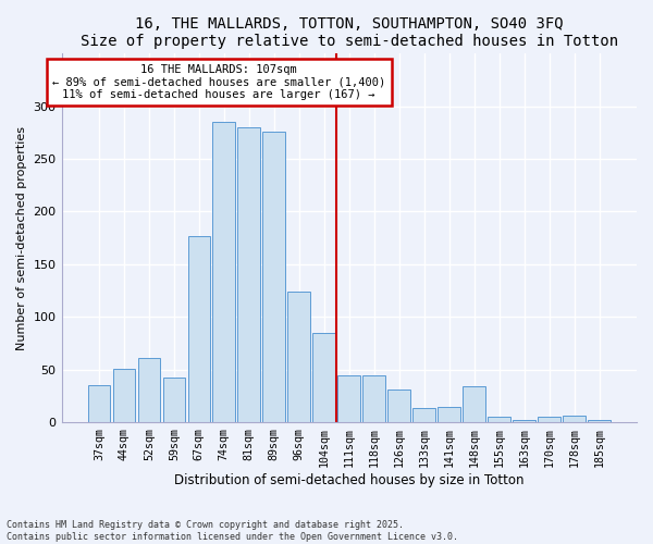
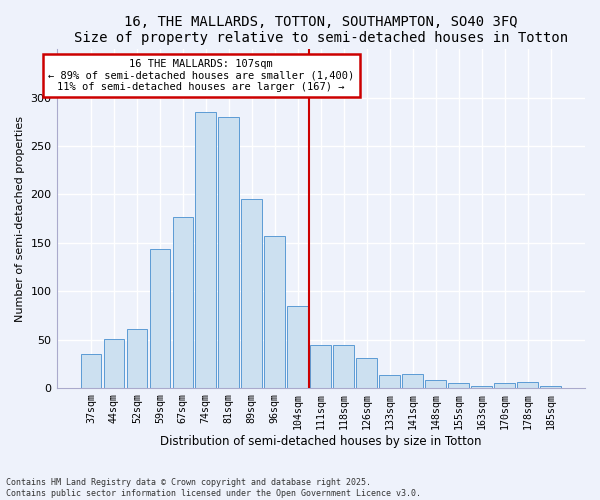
59sqm: 42 -> 144
89sqm: 276 -> 195
96sqm: 124 -> 157
148sqm: 34 -> 8
